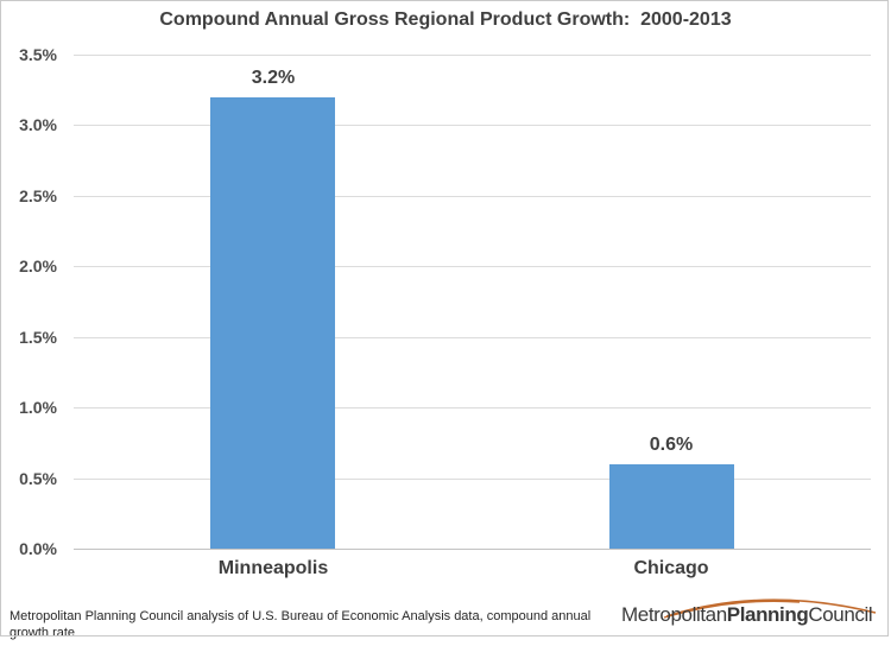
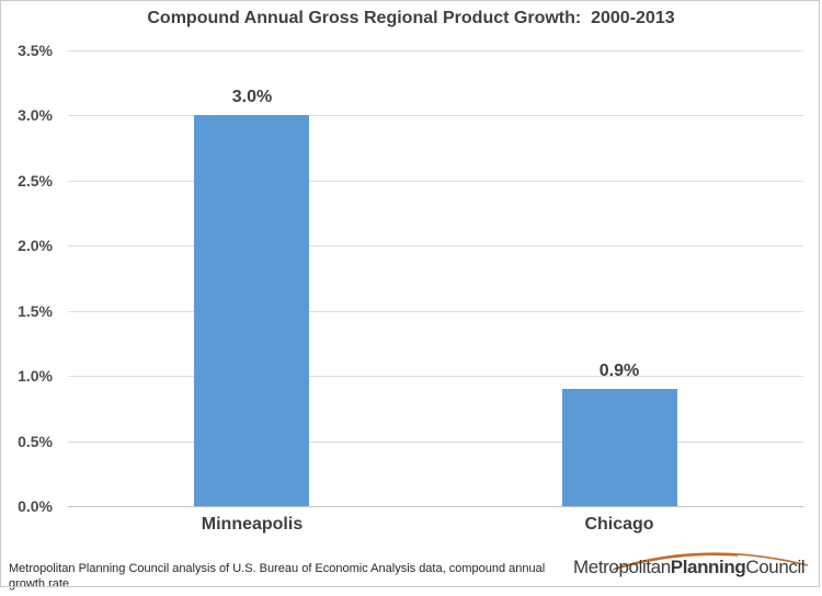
Minneapolis: 3.2% -> 3.0%
Chicago: 0.6% -> 0.9%
